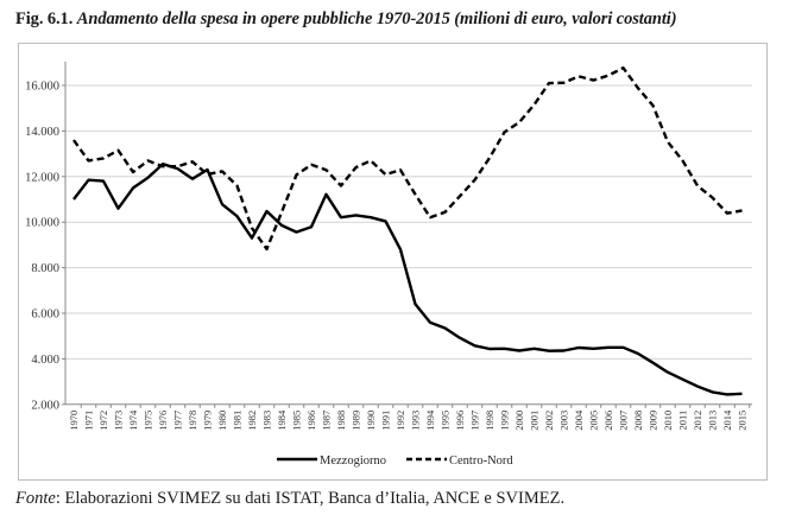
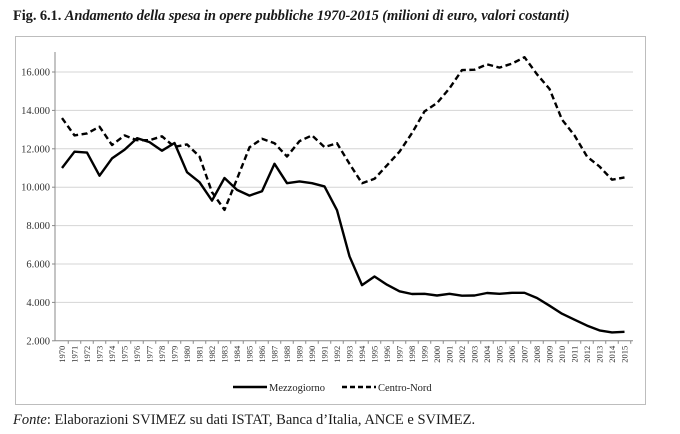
Mezzogiorno/1994: 5600 -> 4900
